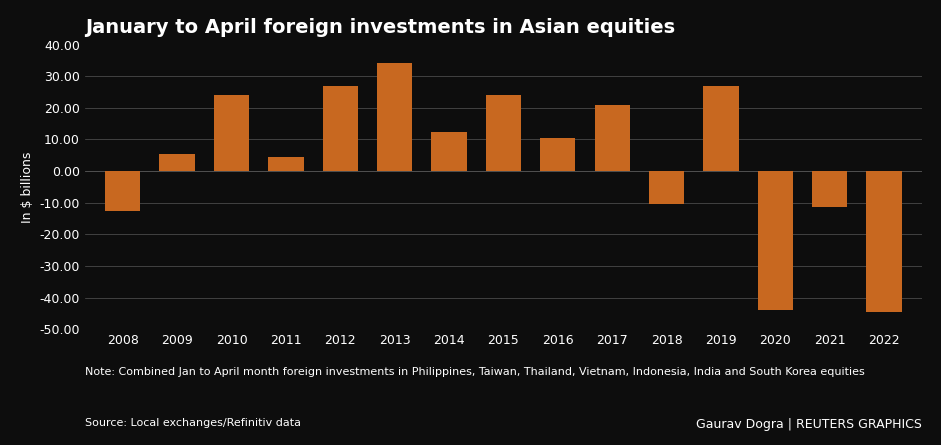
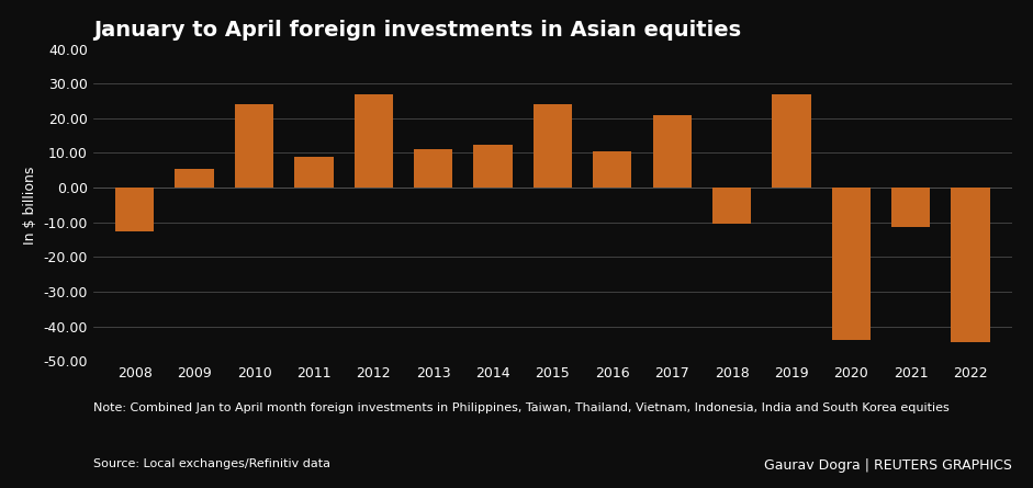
2011: 4.5 -> 9.0
2013: 34.0 -> 11.0
